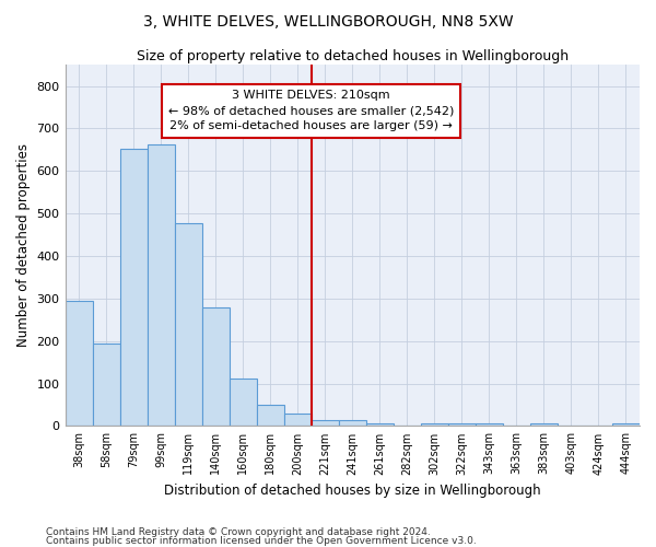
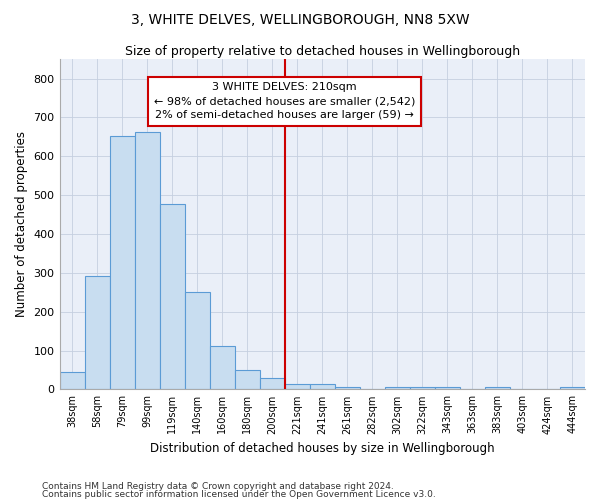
38sqm: 295 -> 45
58sqm: 195 -> 292
140sqm: 280 -> 250
